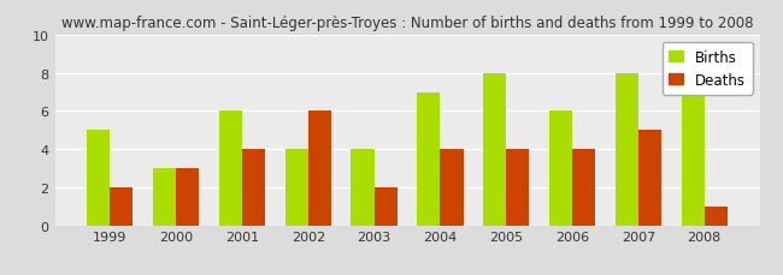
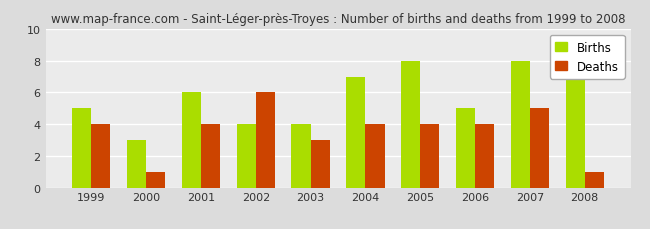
Deaths/1999: 2 -> 4
Deaths/2000: 3 -> 1
Deaths/2003: 2 -> 3
Births/2006: 6 -> 5
